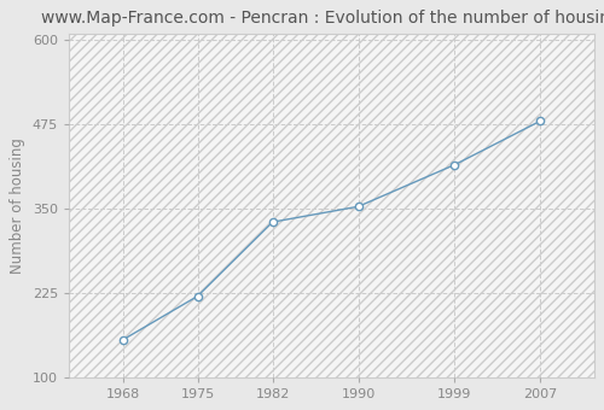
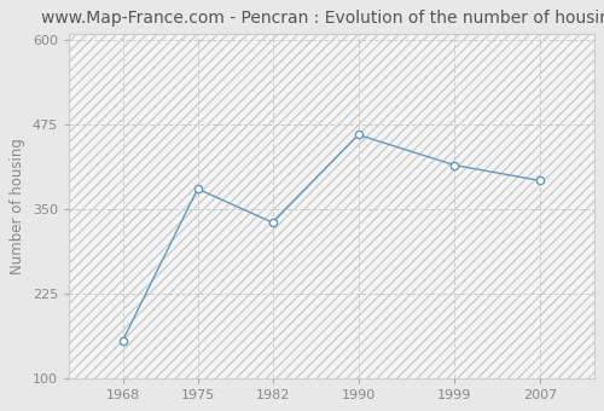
1975: 220 -> 380
1990: 353 -> 460
2007: 480 -> 392
